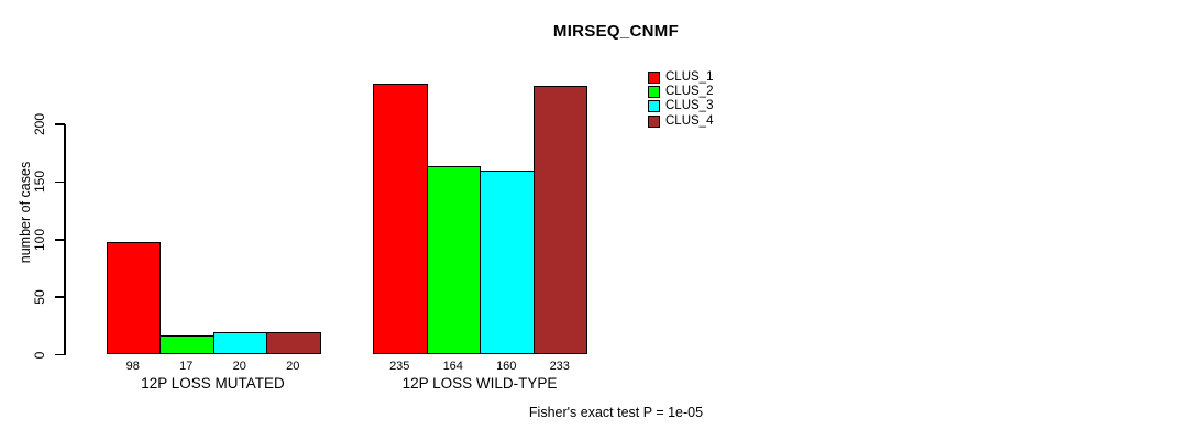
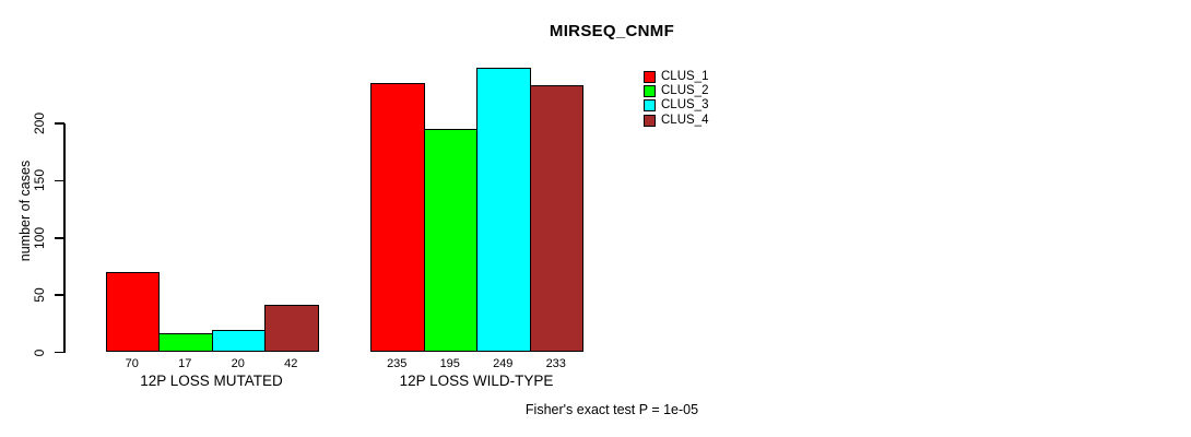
CLUS_1/12P LOSS MUTATED: 98 -> 70
CLUS_4/12P LOSS MUTATED: 20 -> 42
CLUS_2/12P LOSS WILD-TYPE: 164 -> 195
CLUS_3/12P LOSS WILD-TYPE: 160 -> 249
